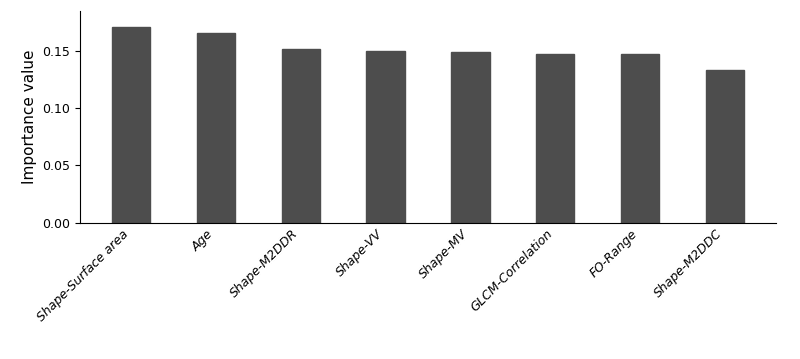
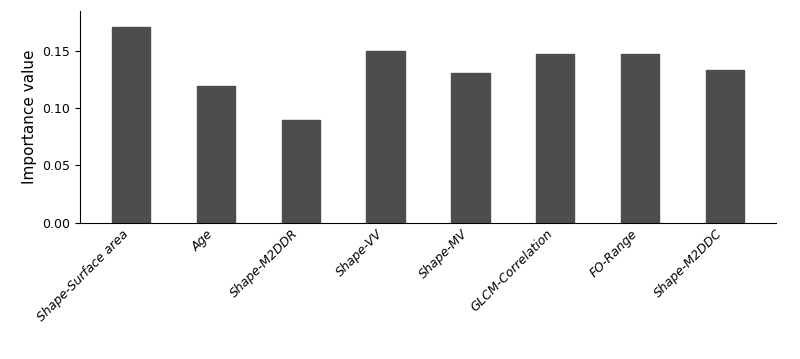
Age: 0.166 -> 0.119
Shape-M2DDR: 0.152 -> 0.090
Shape-MV: 0.149 -> 0.131
